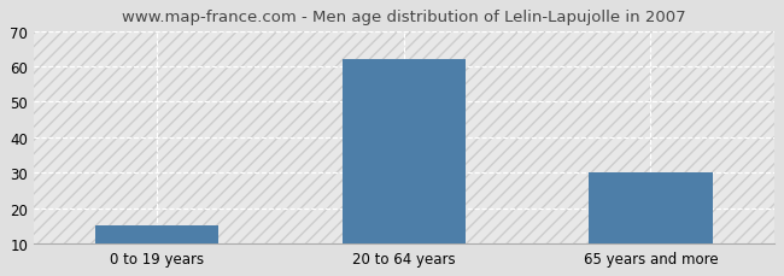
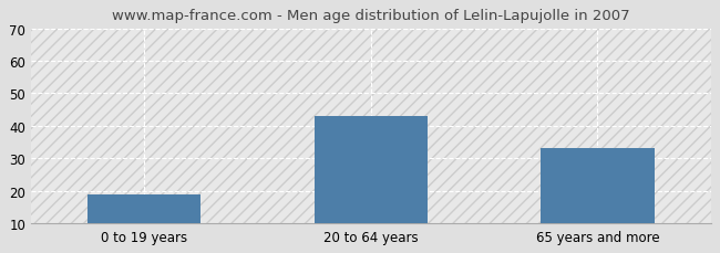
0 to 19 years: 15 -> 19
20 to 64 years: 62 -> 43
65 years and more: 30 -> 33
